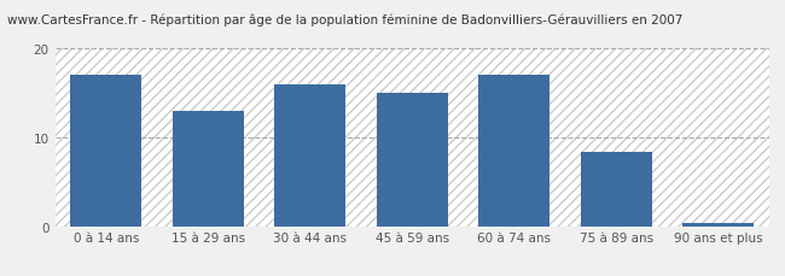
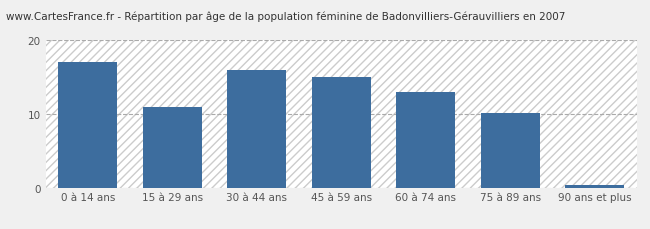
15 à 29 ans: 13.0 -> 11.0
60 à 74 ans: 17.0 -> 13.0
75 à 89 ans: 8.4 -> 10.2
